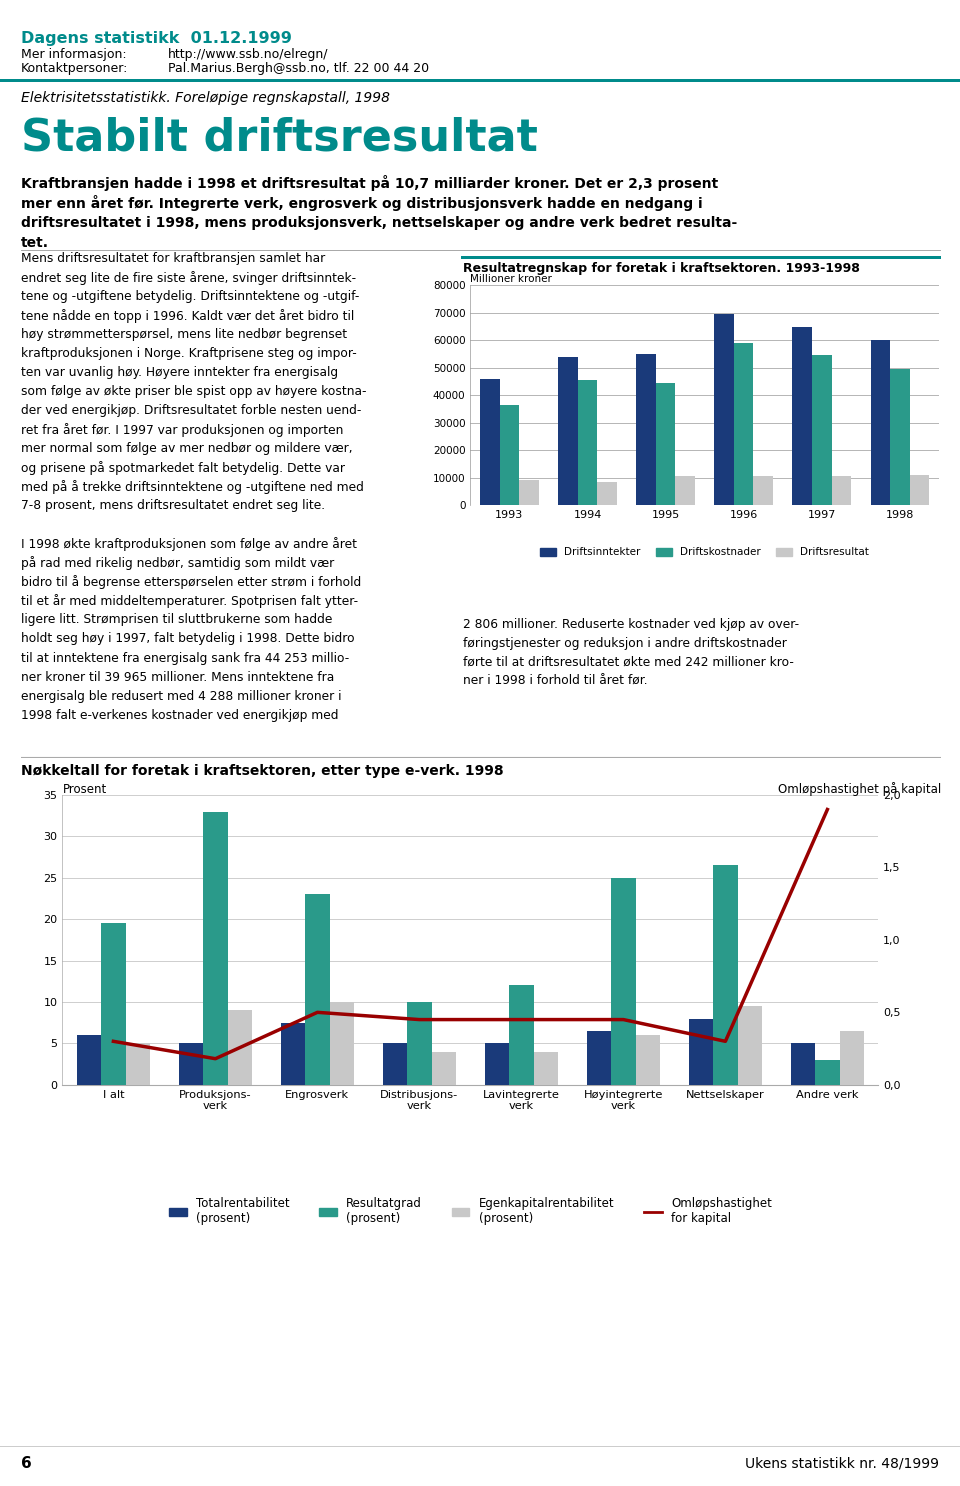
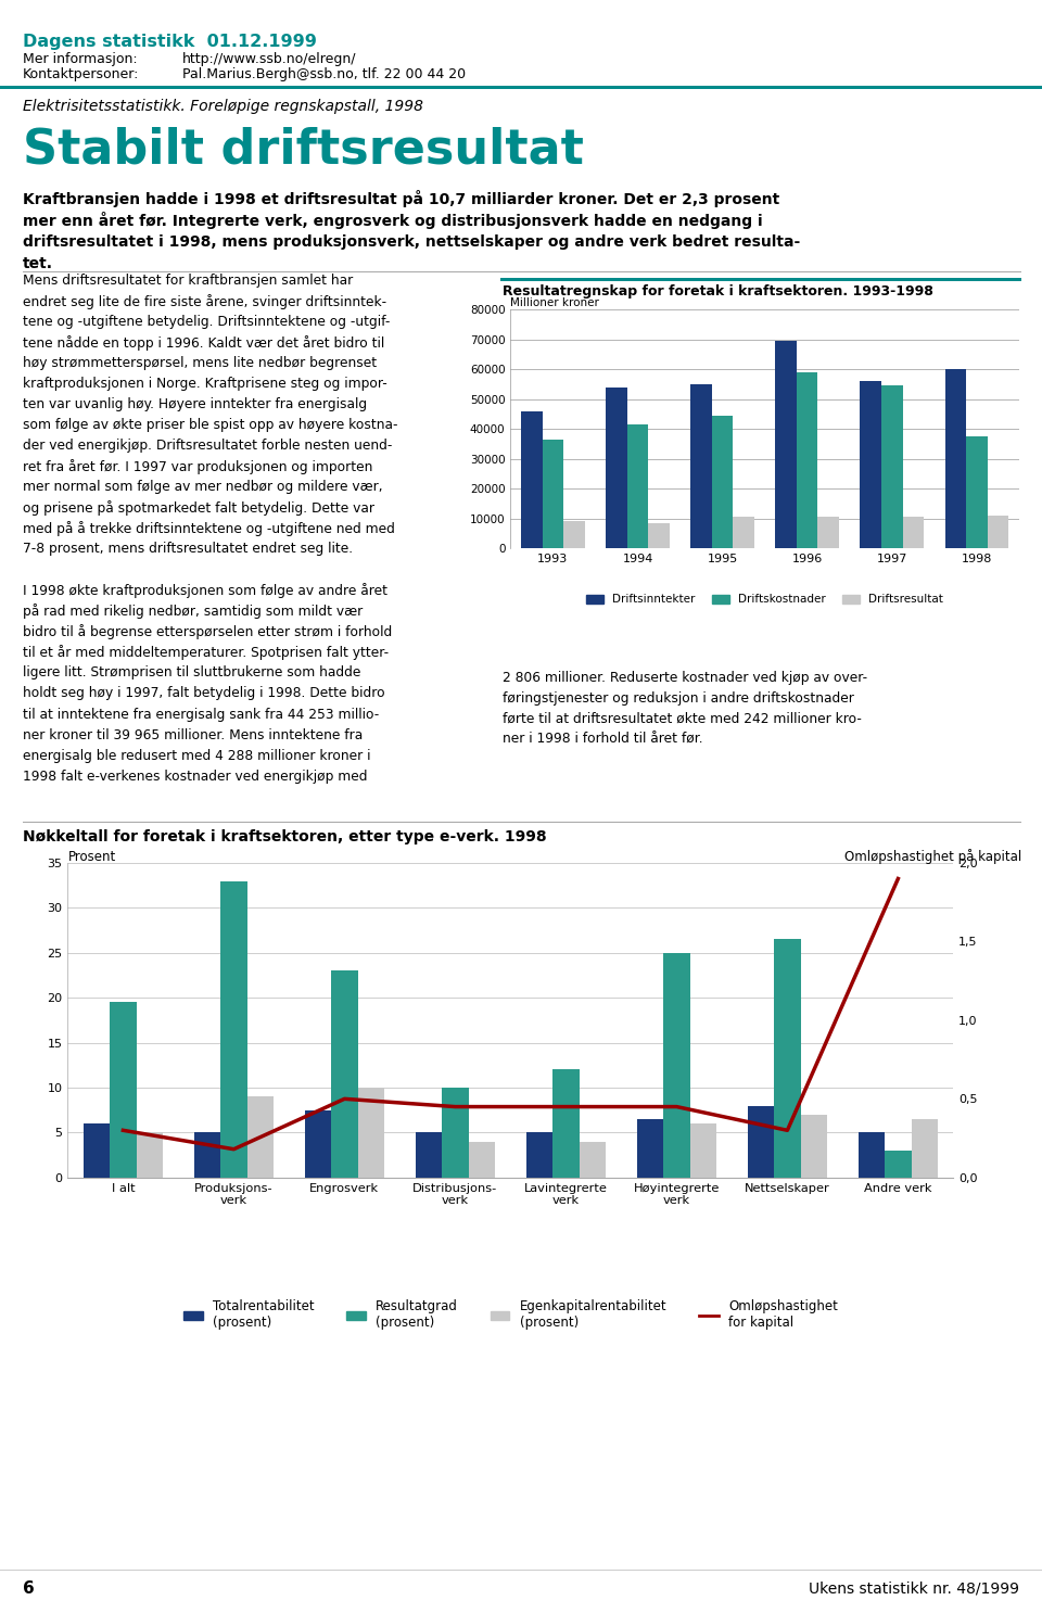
Driftskostnader/1994: 45500 -> 41500
Driftsinntekter/1997: 65000 -> 56000
Driftskostnader/1998: 49500 -> 37500
Egenkapitalrentabilitet (prosent)/Nettselskaper: 9.5 -> 7.0
